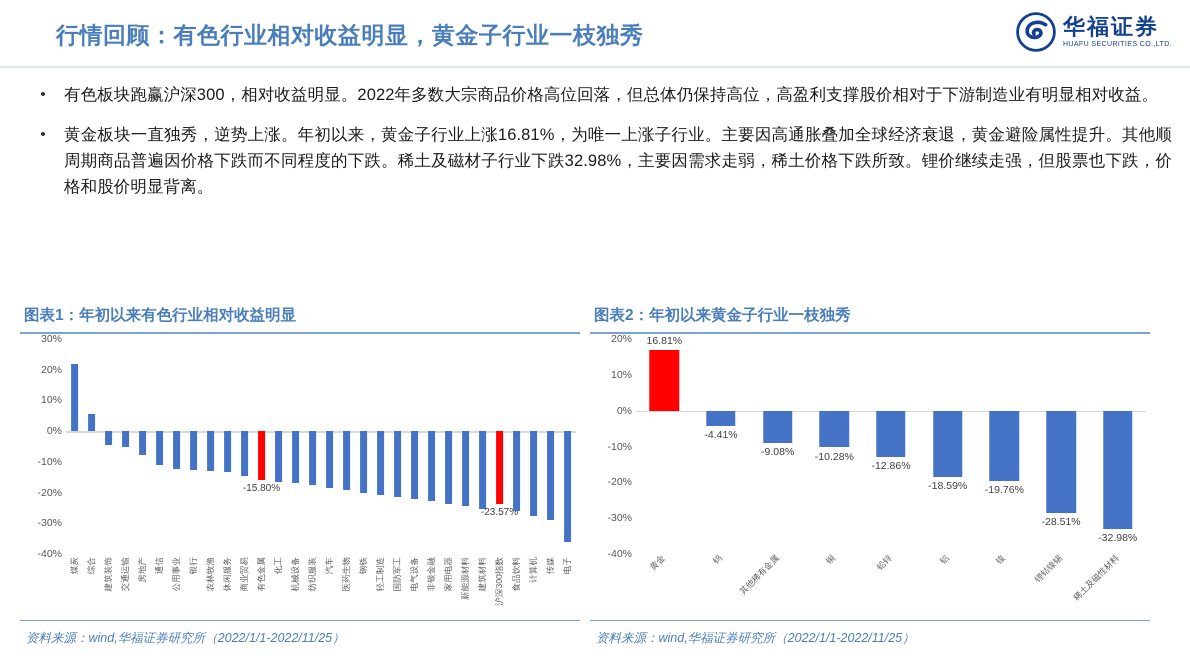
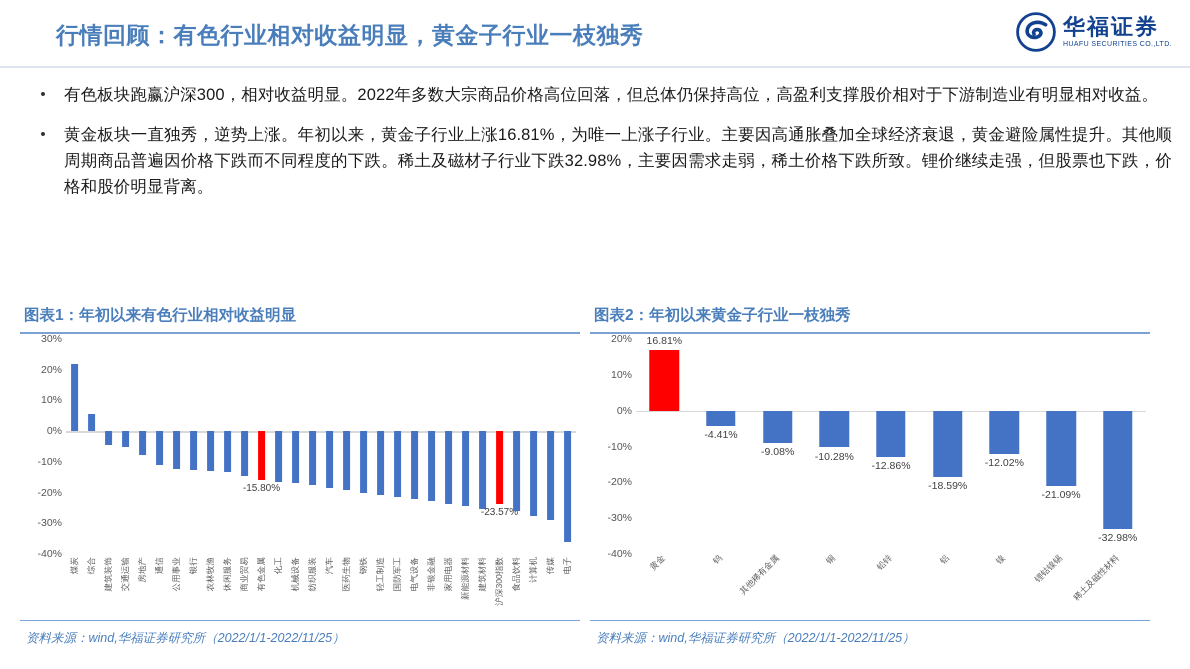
图表2：年初以来黄金子行业一枝独秀/镍: -19.76% -> -12.02%
图表2：年初以来黄金子行业一枝独秀/锂钴镍锡: -28.51% -> -21.09%
